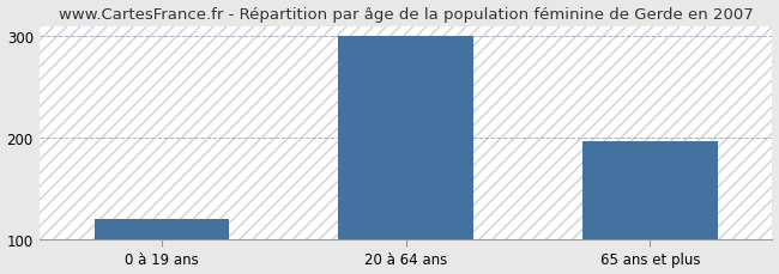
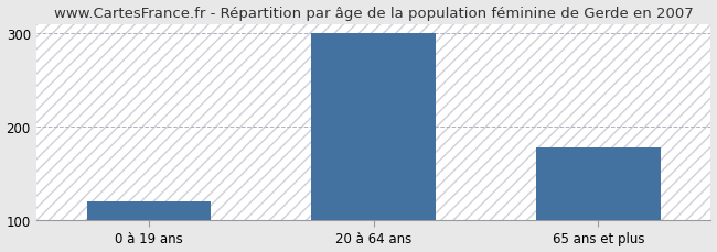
65 ans et plus: 196 -> 178
